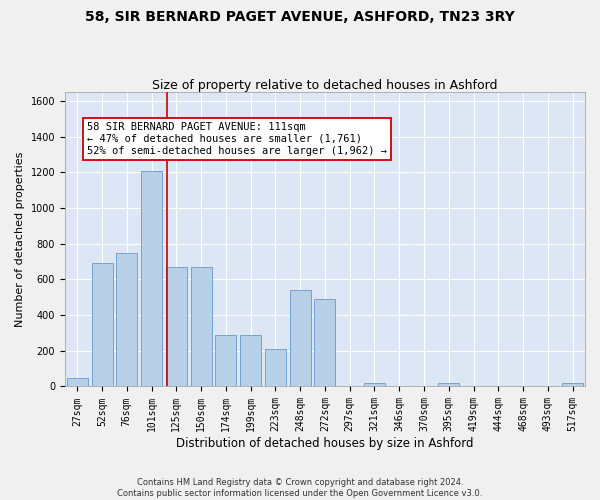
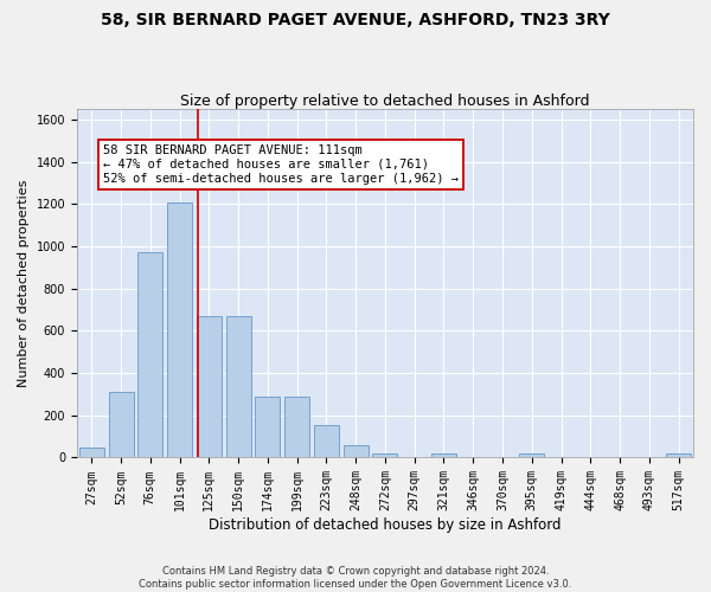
52sqm: 690 -> 310
76sqm: 750 -> 970
223sqm: 210 -> 160
248sqm: 540 -> 60
272sqm: 490 -> 20
